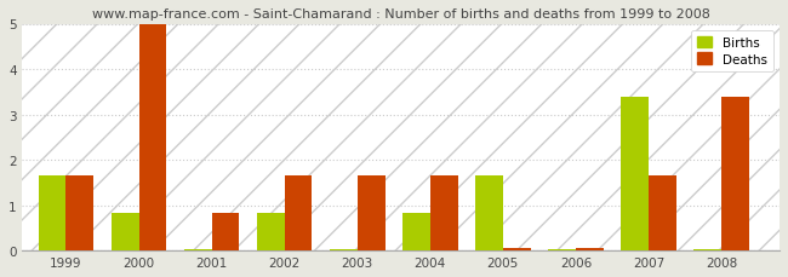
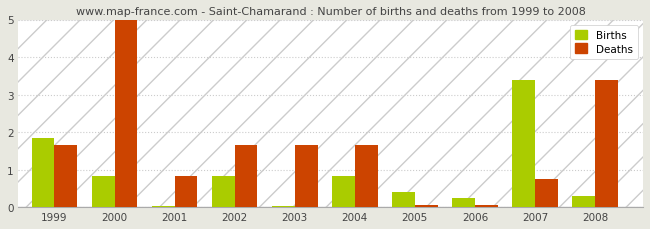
Births/1999: 1.65 -> 1.85
Births/2005: 1.65 -> 0.40
Births/2006: 0.03 -> 0.25
Deaths/2007: 1.65 -> 0.75
Births/2008: 0.03 -> 0.30
